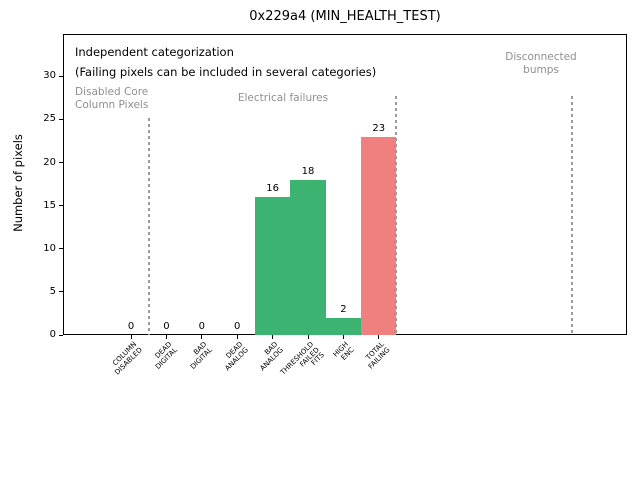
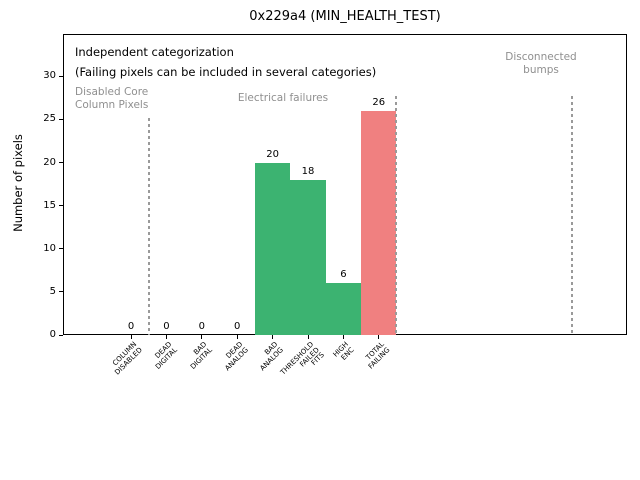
BAD ANALOG: 16 -> 20
HIGH ENC: 2 -> 6
TOTAL FAILING: 23 -> 26
